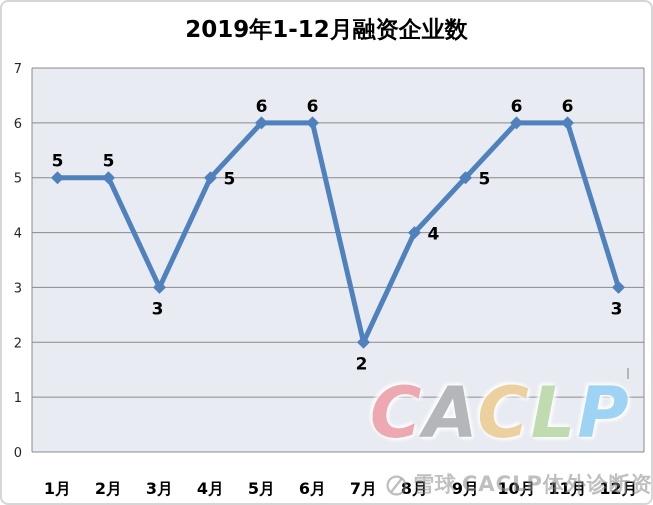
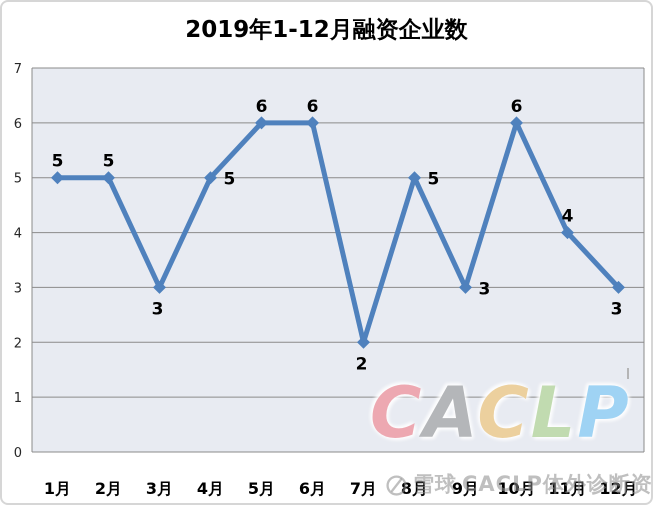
8月: 4 -> 5
9月: 5 -> 3
11月: 6 -> 4
